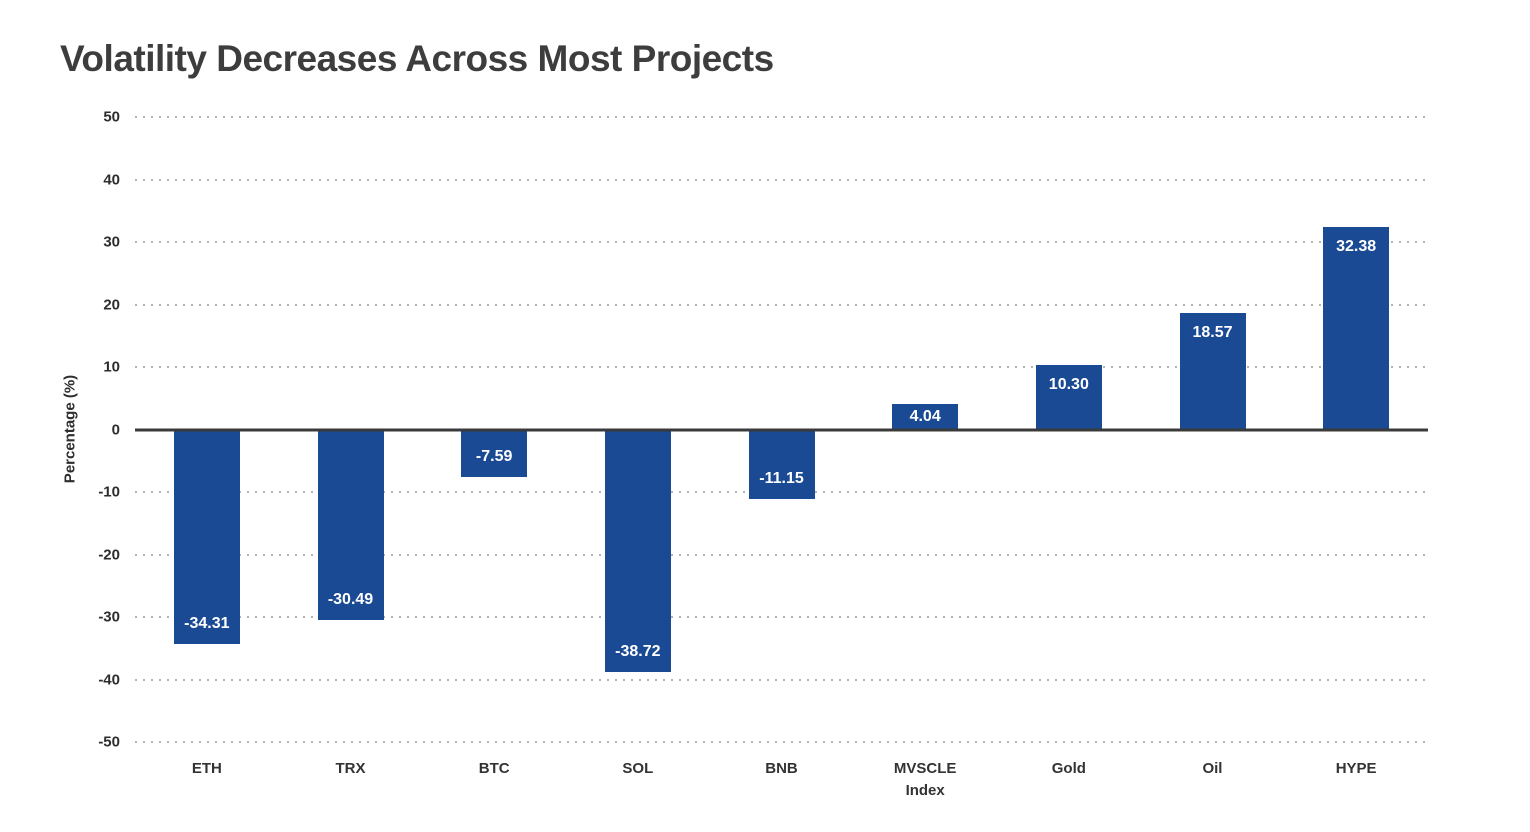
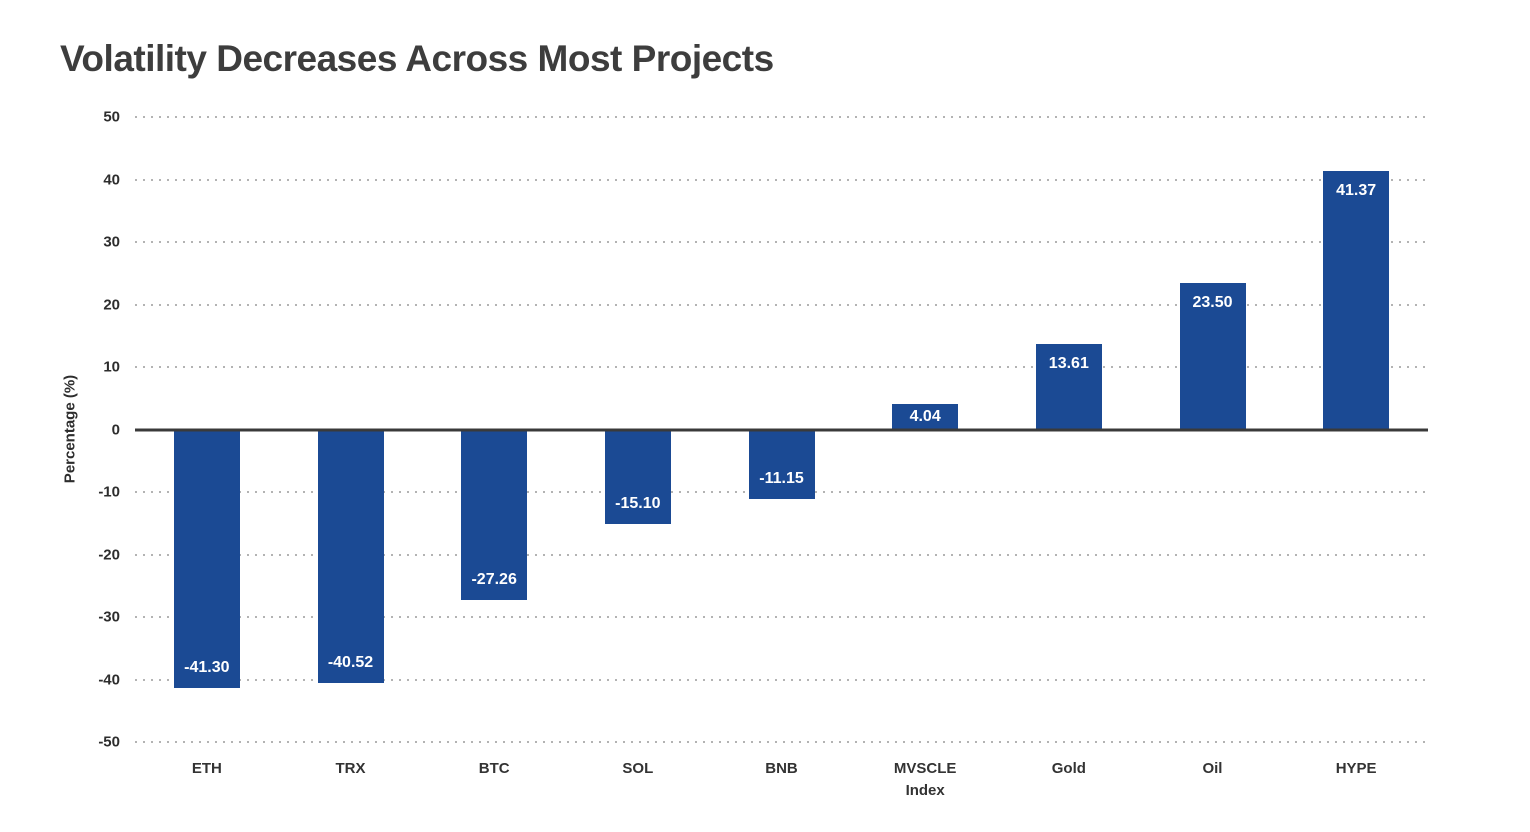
ETH: -34.31 -> -41.30
TRX: -30.49 -> -40.52
BTC: -7.59 -> -27.26
SOL: -38.72 -> -15.10
Gold: 10.30 -> 13.61
Oil: 18.57 -> 23.50
HYPE: 32.38 -> 41.37
